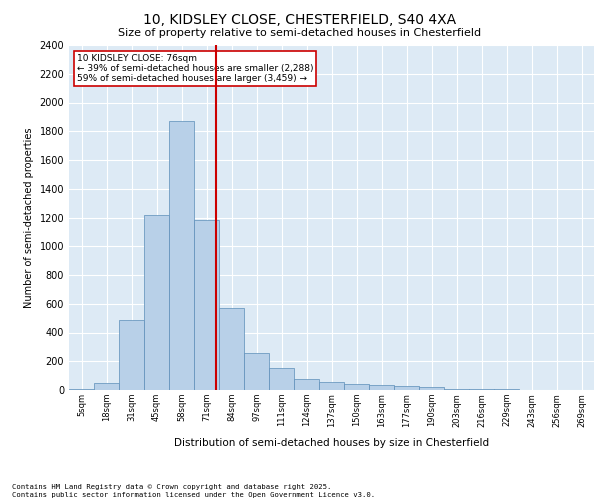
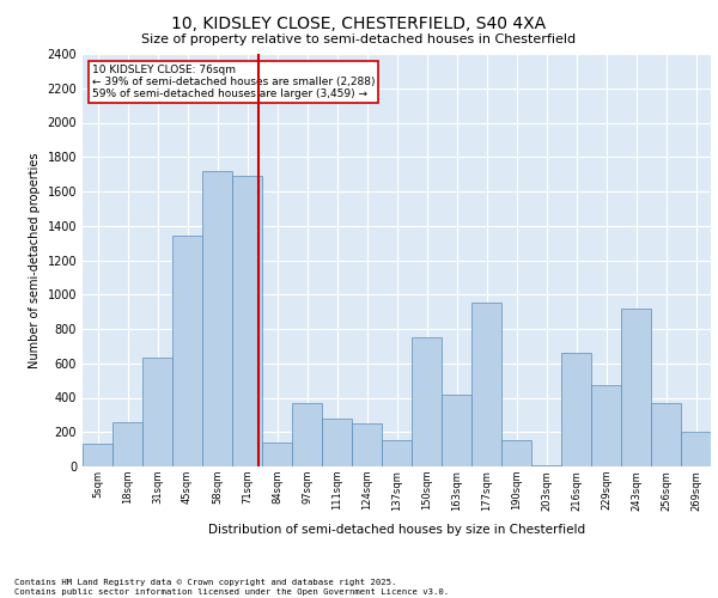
5sqm: 0 -> 130
18sqm: 50 -> 260
31sqm: 490 -> 630
45sqm: 1220 -> 1340
58sqm: 1870 -> 1720
71sqm: 1180 -> 1690
84sqm: 570 -> 140
97sqm: 260 -> 370
111sqm: 150 -> 280
124sqm: 80 -> 250
137sqm: 60 -> 150
150sqm: 40 -> 750
163sqm: 40 -> 420
177sqm: 20 -> 950
190sqm: 20 -> 150
216sqm: 10 -> 660
229sqm: 0 -> 470
243sqm: 0 -> 920
256sqm: 0 -> 370
269sqm: 0 -> 200
